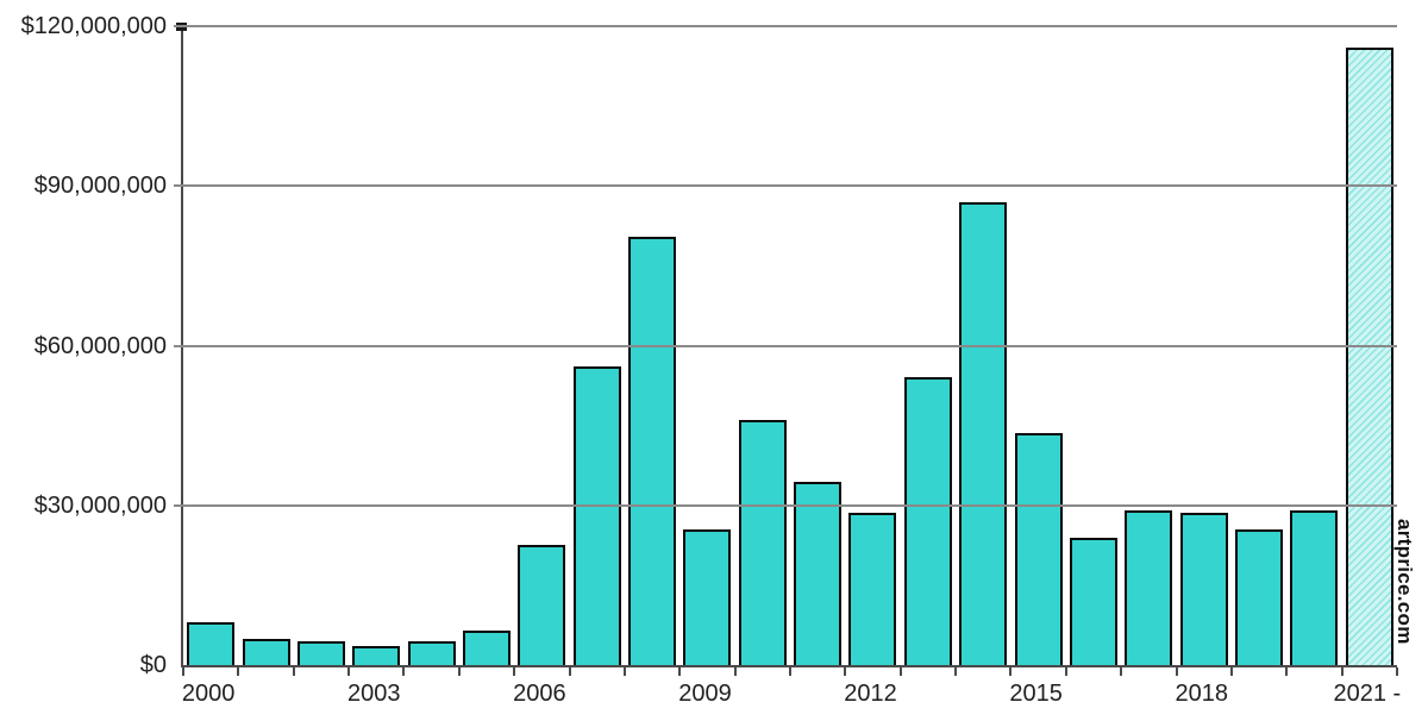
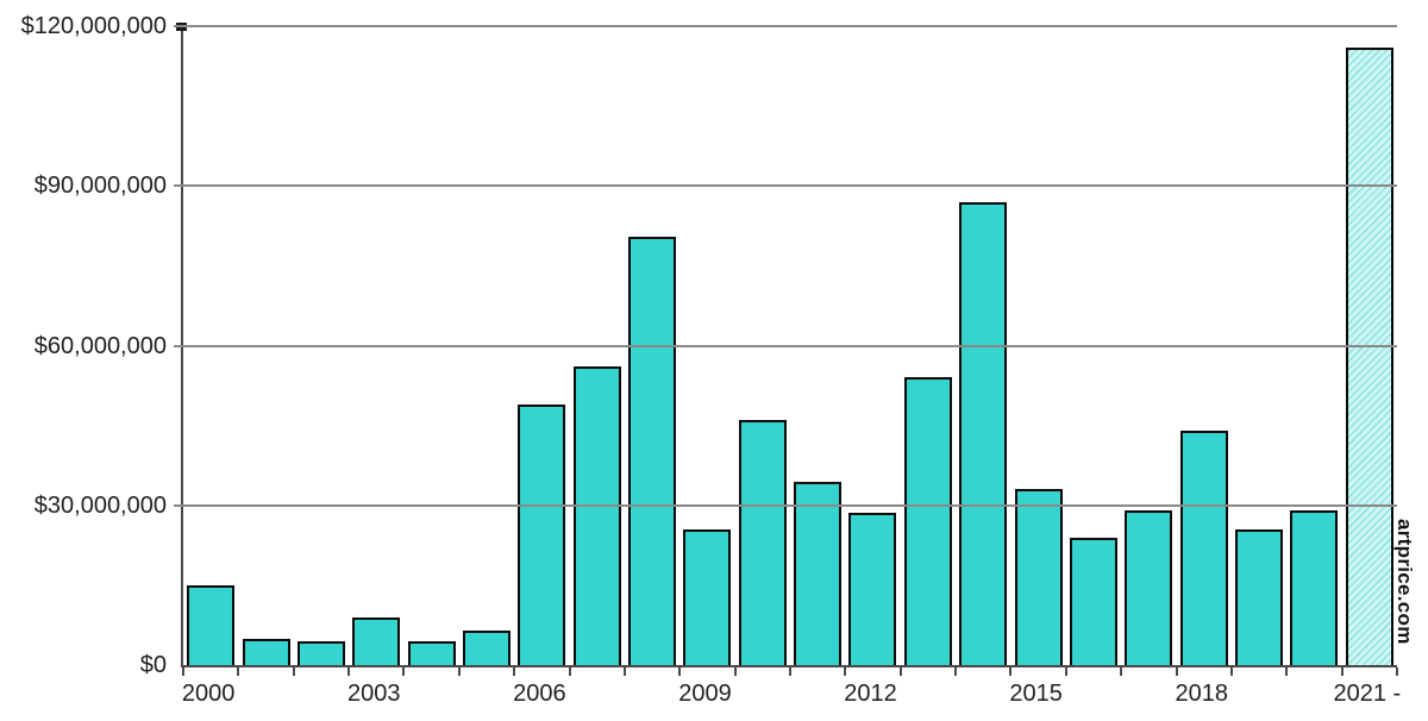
2000: $8000000 -> $15000000
2003: $4000000 -> $9000000
2006: $22000000 -> $49000000
2015: $44000000 -> $33000000
2018: $28000000 -> $44000000
